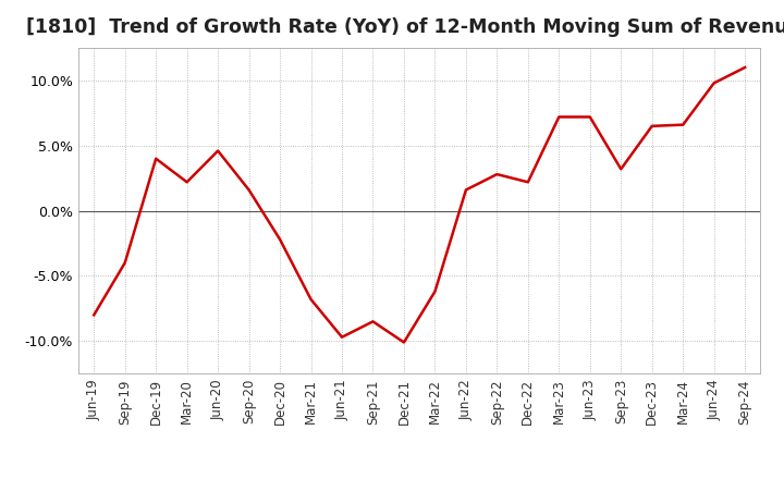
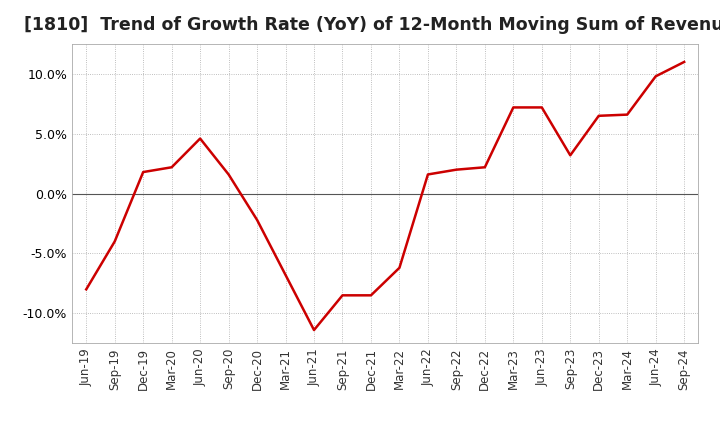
Dec-19: 4.0% -> 1.8%
Jun-21: -9.7% -> -11.4%
Dec-21: -10.1% -> -8.5%
Sep-22: 2.8% -> 2.0%
